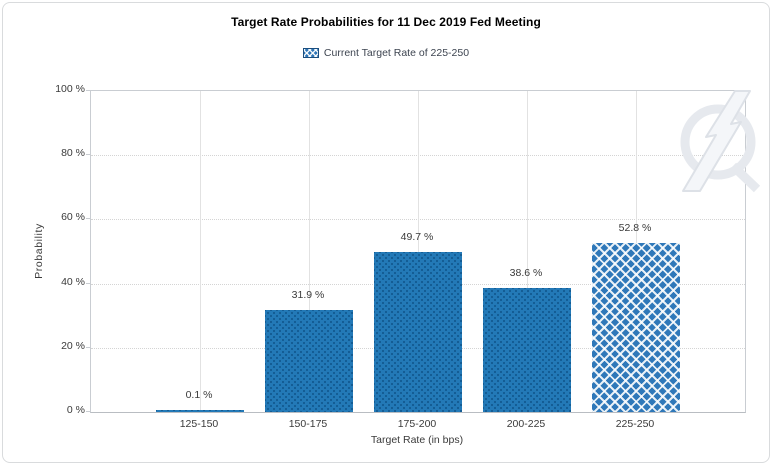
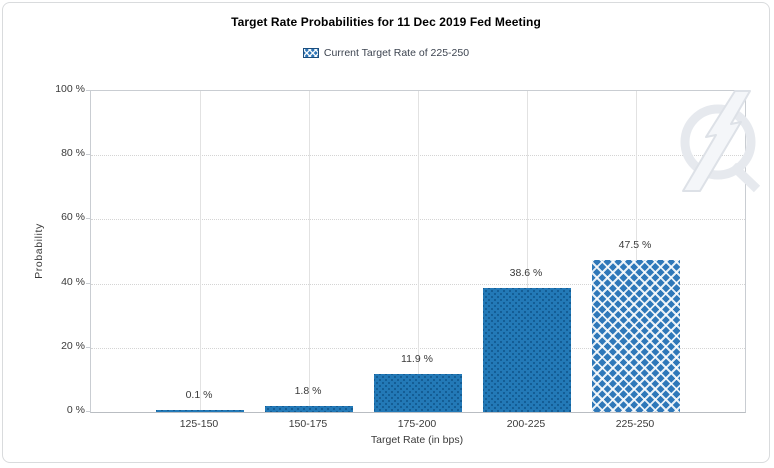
150-175: 31.9 -> 1.8
175-200: 49.7 -> 11.9
225-250: 52.8 -> 47.5
